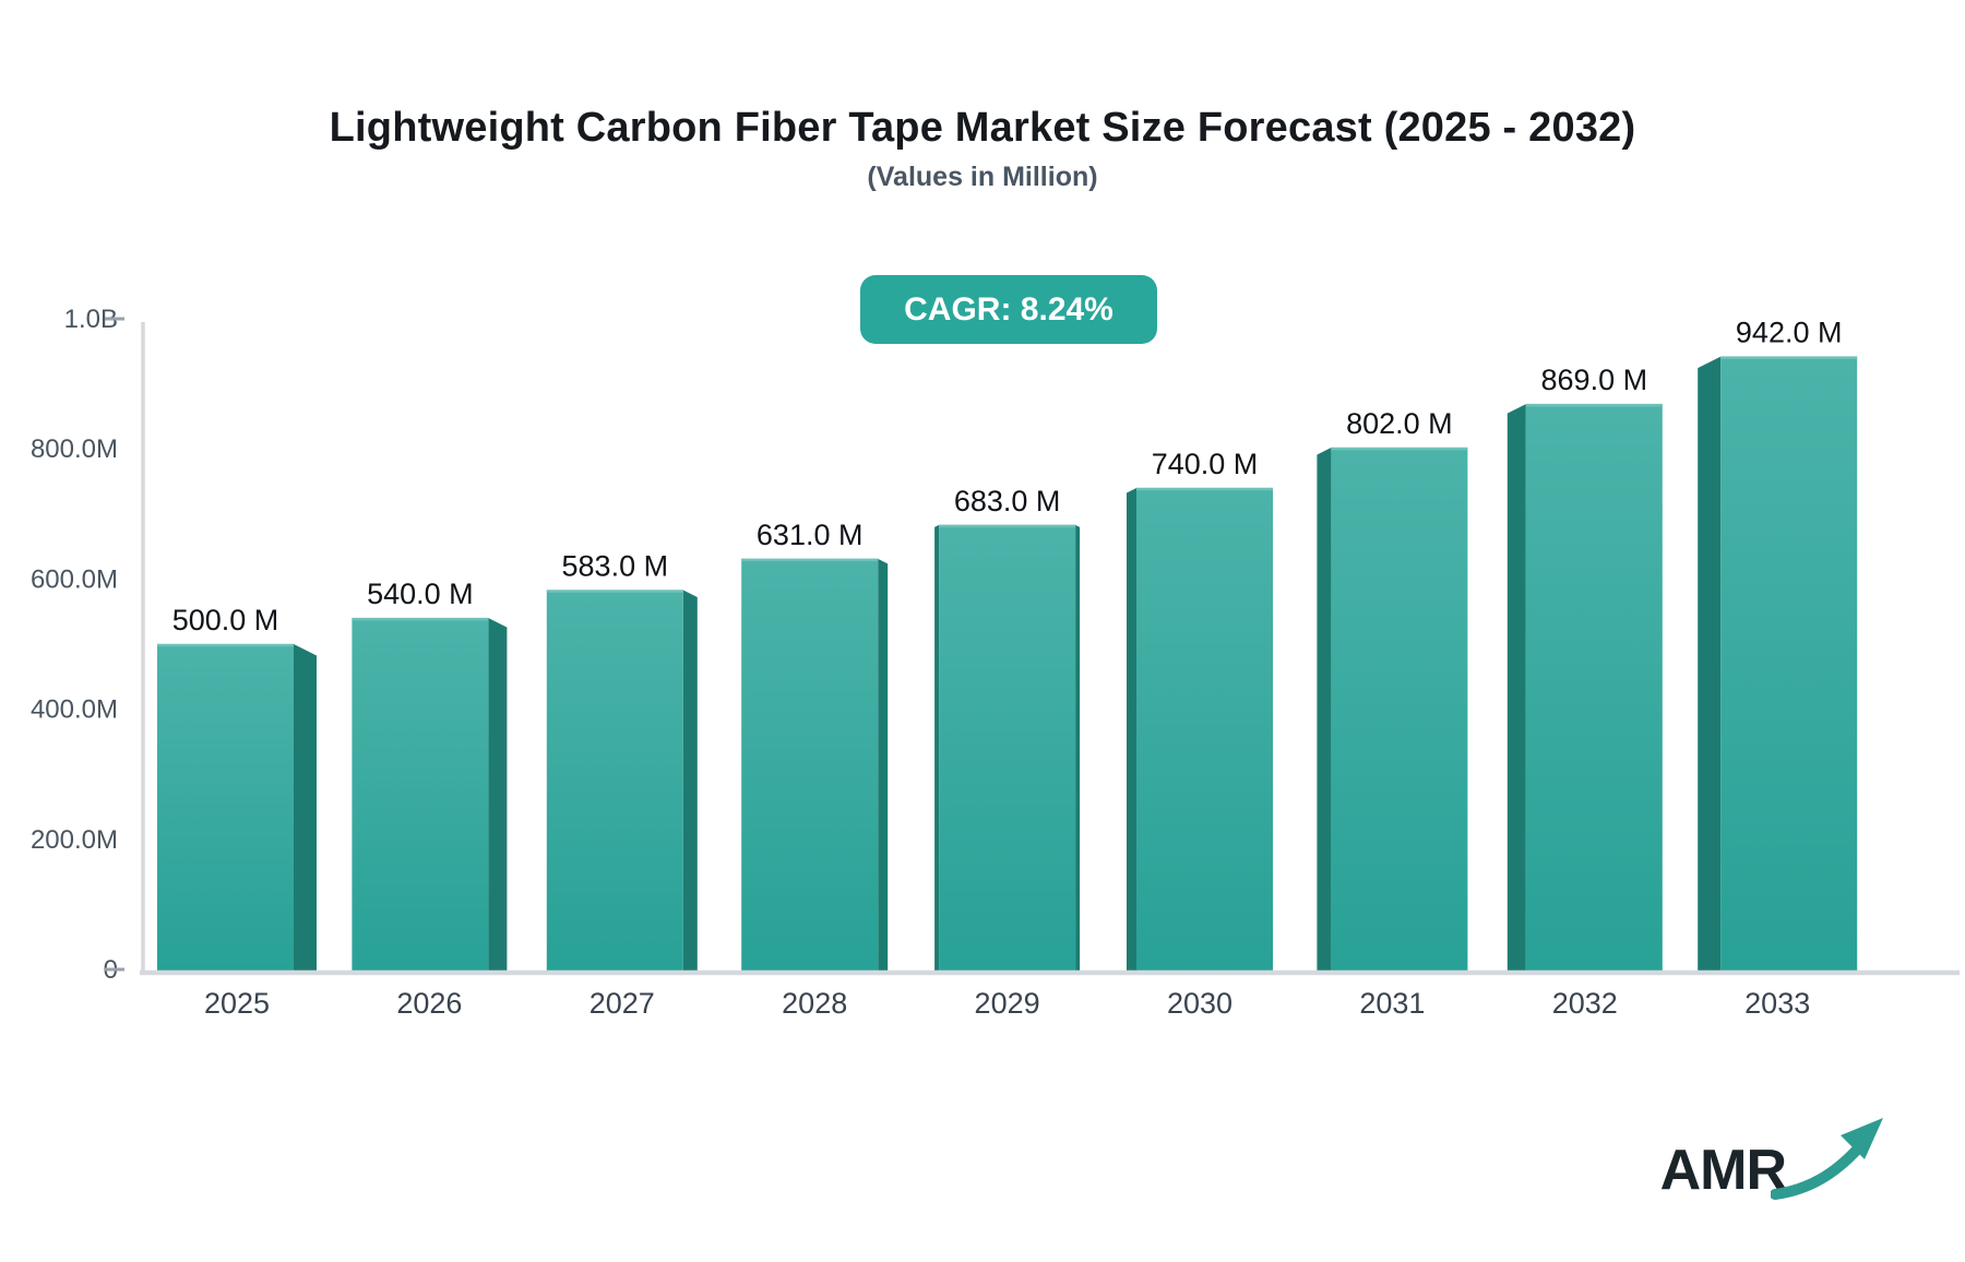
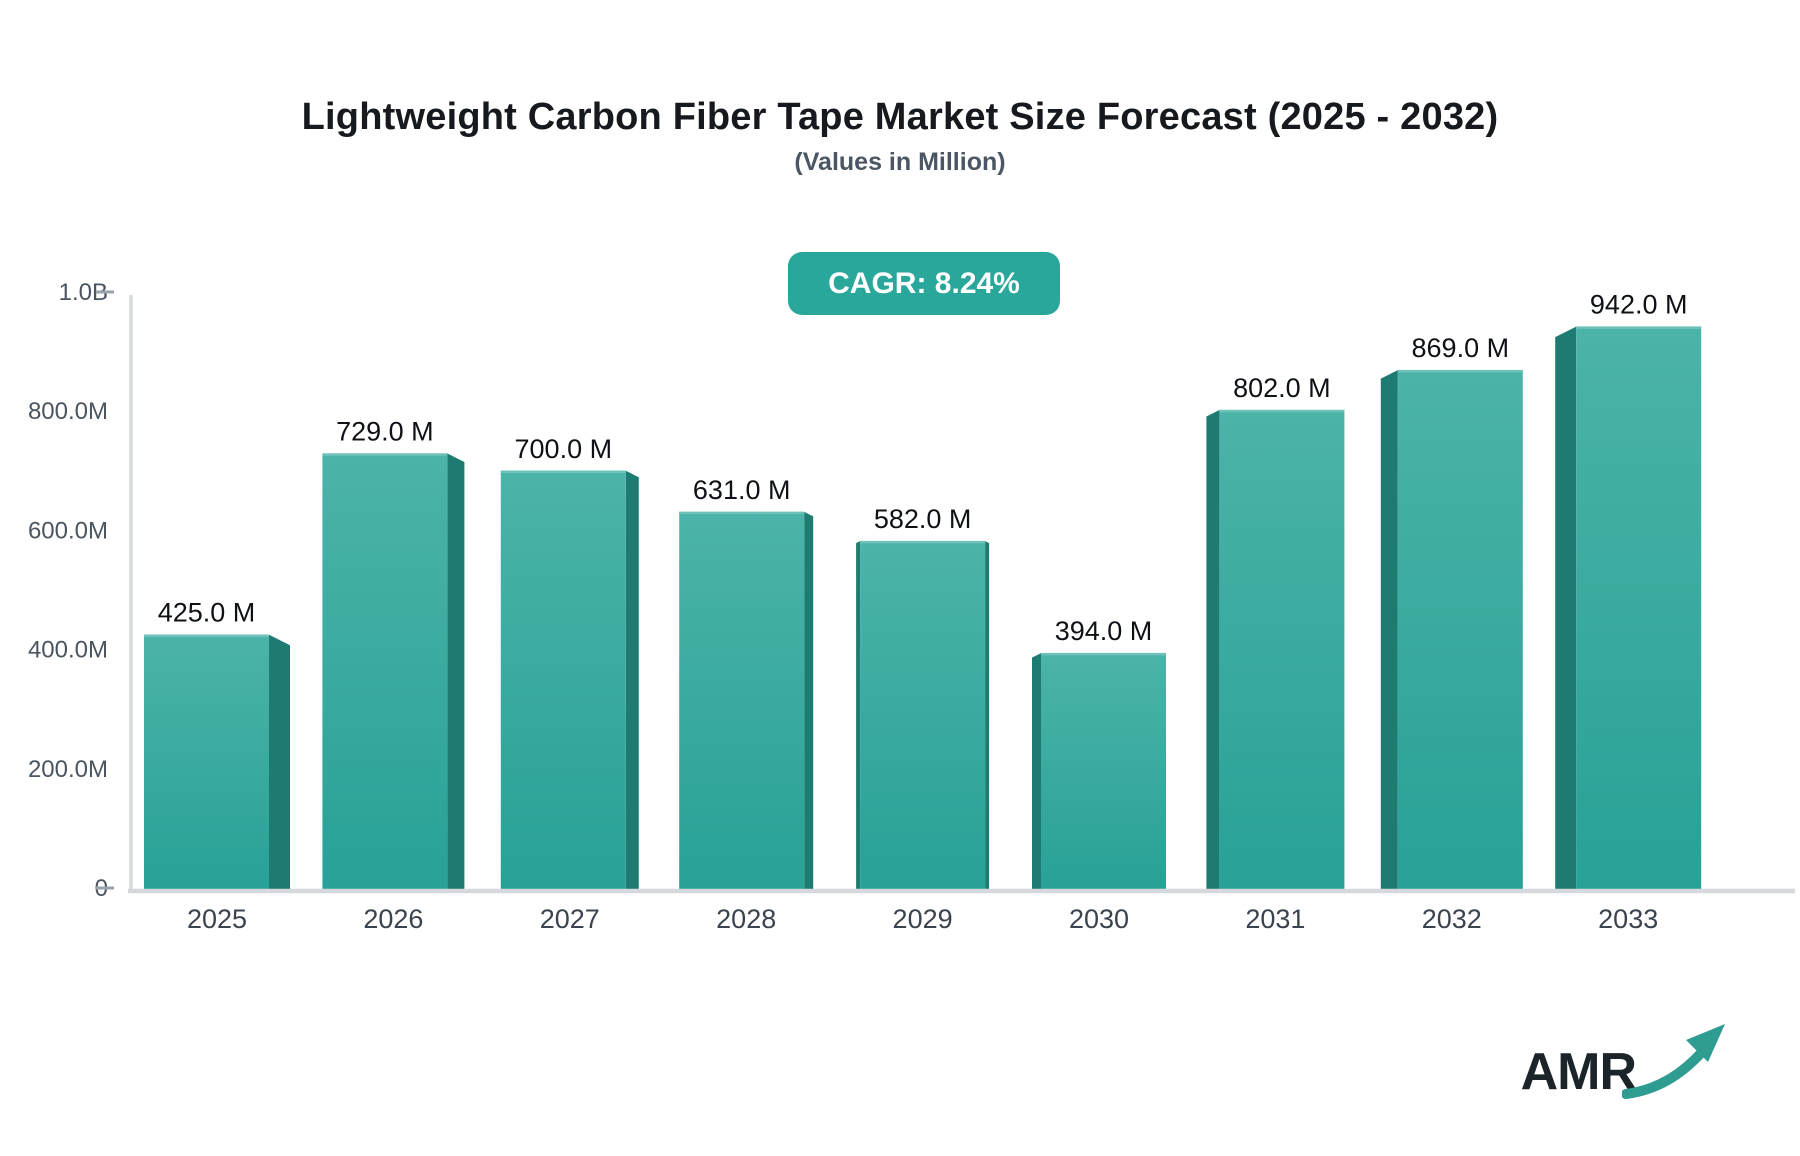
2025: 500.0 -> 425.0
2026: 540.0 -> 729.0
2027: 583.0 -> 700.0
2029: 683.0 -> 582.0
2030: 740.0 -> 394.0
